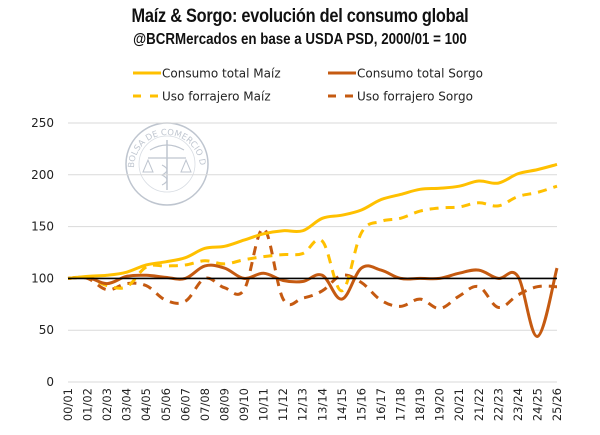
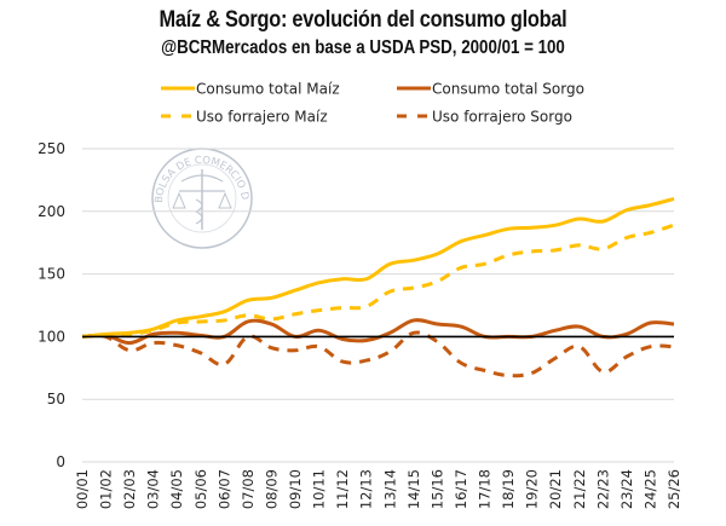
Uso forrajero Maíz/02/03: 93 -> 102
Uso forrajero Maíz/03/04: 92 -> 105
Uso forrajero Sorgo/05/06: 79 -> 87
Uso forrajero Sorgo/10/11: 148 -> 92
Consumo total Sorgo/14/15: 80 -> 113
Uso forrajero Maíz/14/15: 88 -> 139
Uso forrajero Sorgo/18/19: 80 -> 69
Consumo total Sorgo/24/25: 44 -> 111
